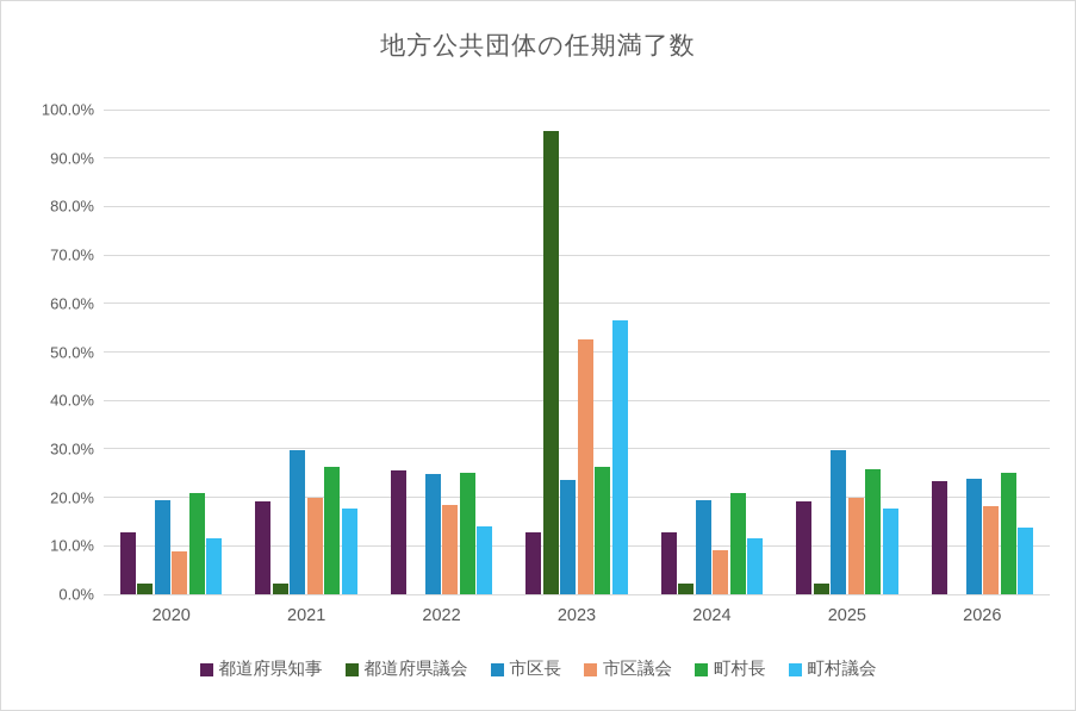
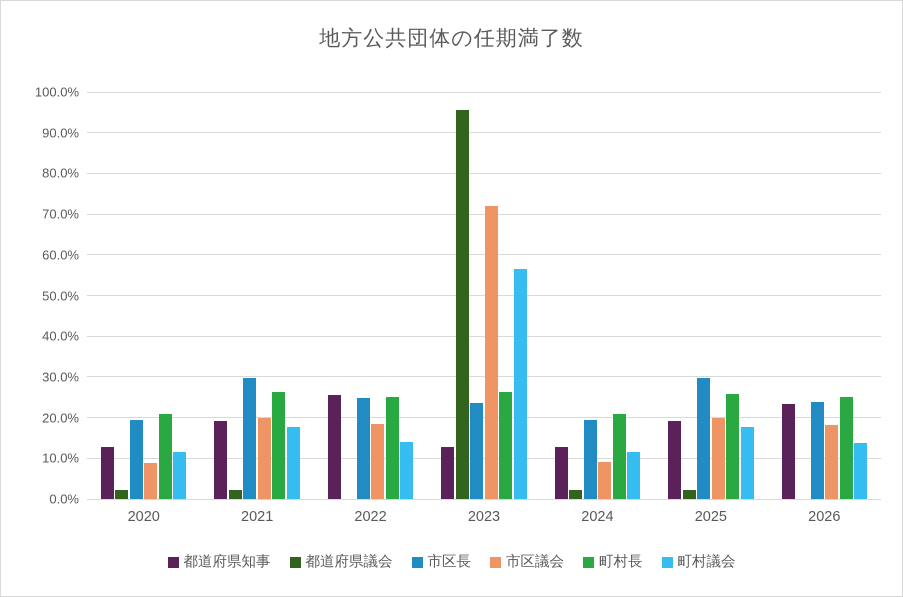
市区議会/2023: 52% -> 72%
